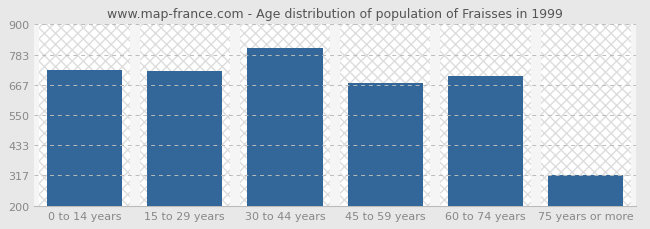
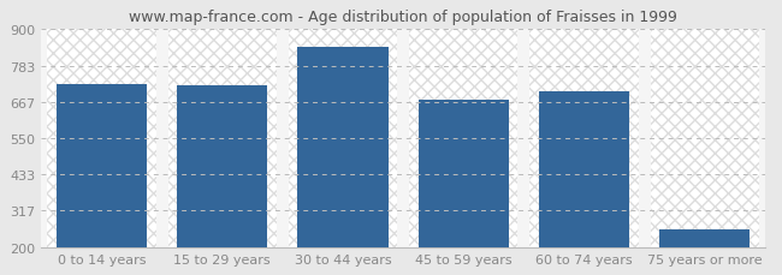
30 to 44 years: 810 -> 845
75 years or more: 320 -> 257
